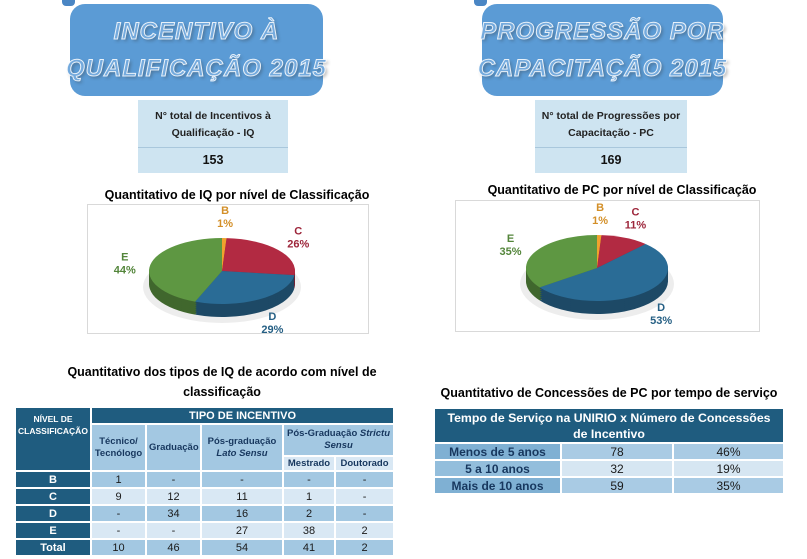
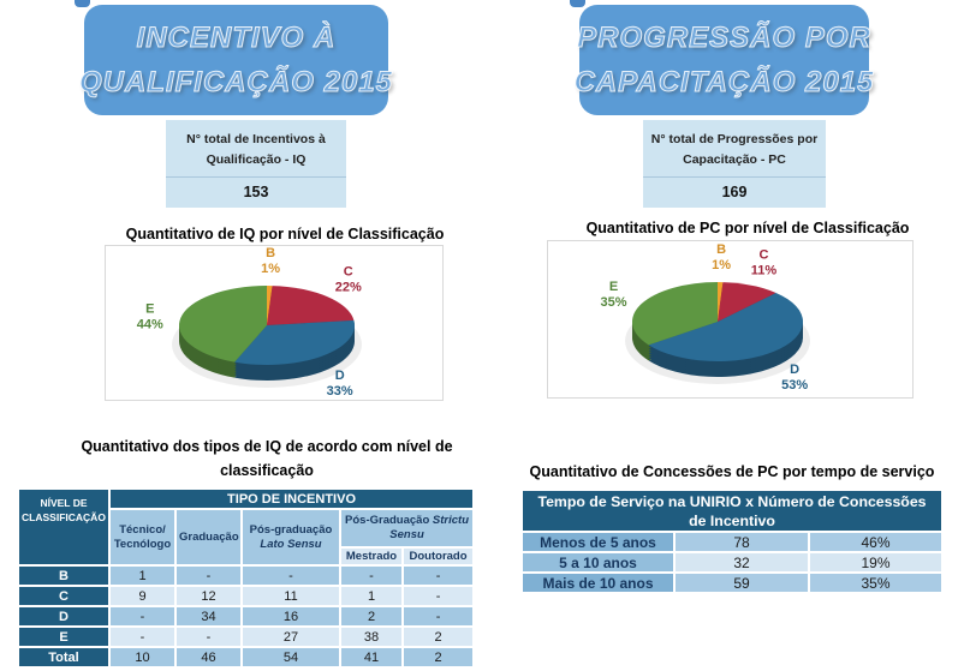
Quantitativo de IQ por nível de Classificação/C: 26% -> 22%
Quantitativo de IQ por nível de Classificação/D: 29% -> 33%
